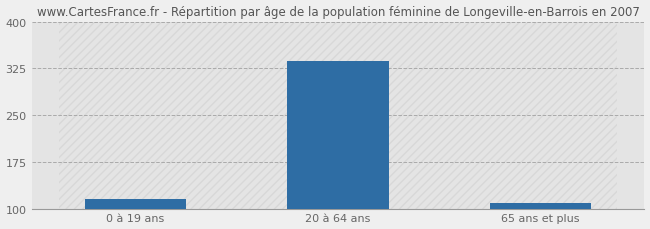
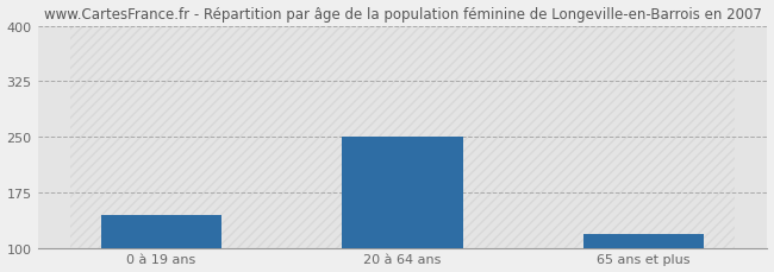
0 à 19 ans: 116 -> 144
20 à 64 ans: 336 -> 250
65 ans et plus: 109 -> 118
